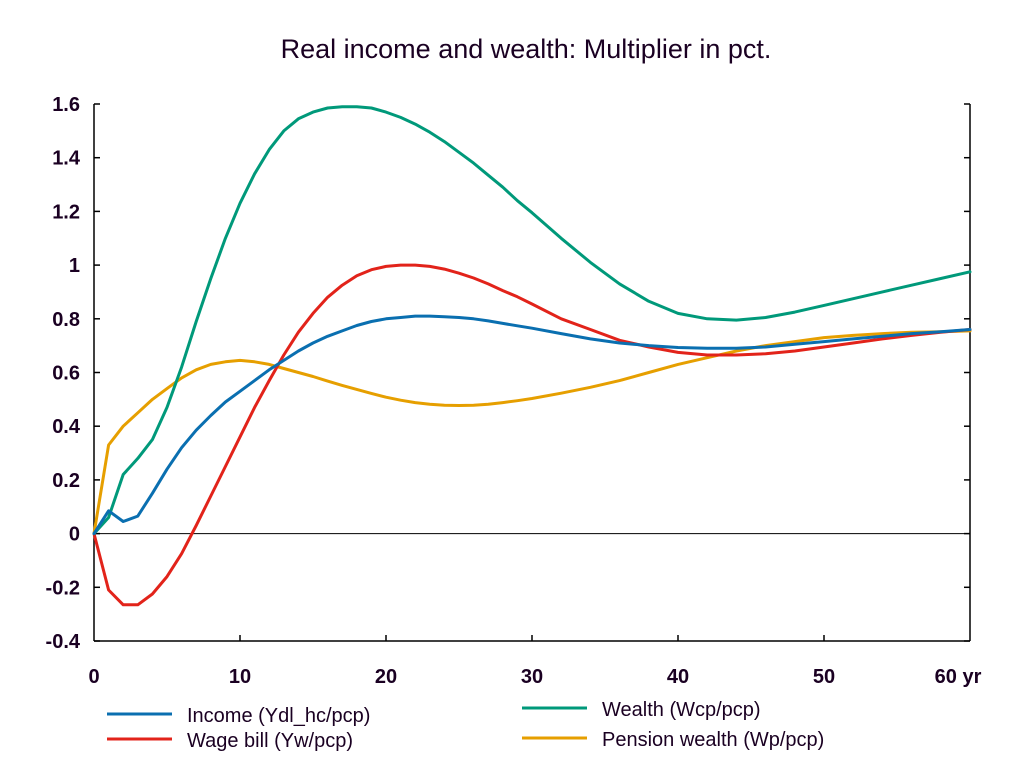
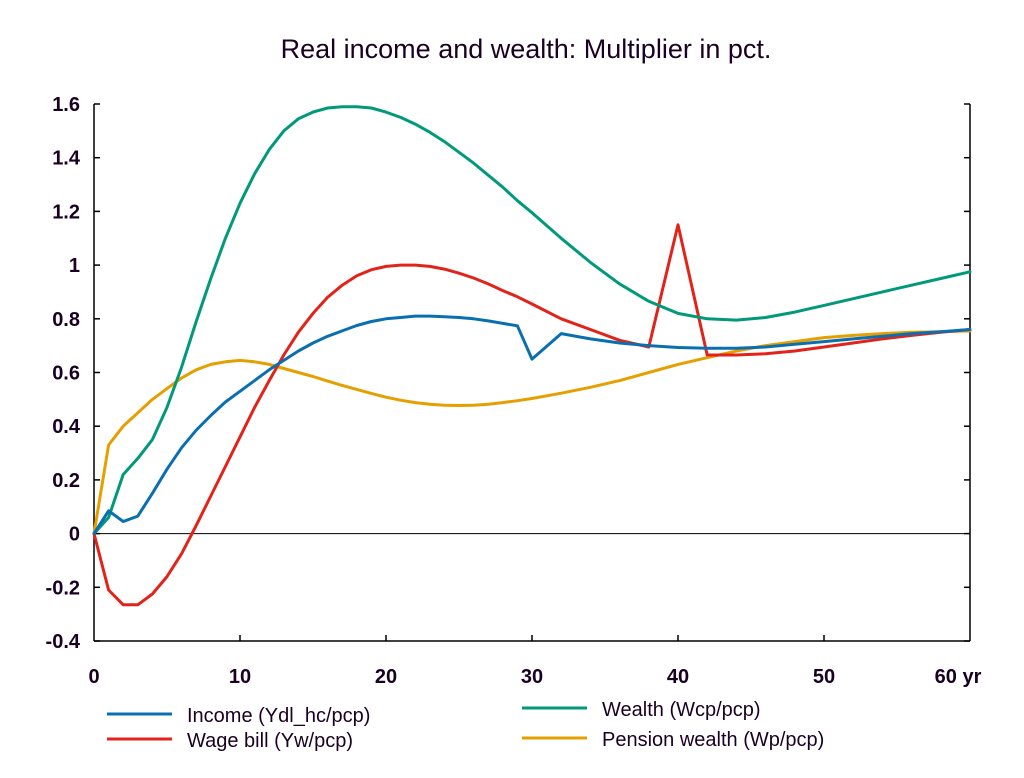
Income (Ydl_hc/pcp)/30: 0.77 -> 0.65
Wage bill (Yw/pcp)/40: 0.68 -> 1.15
